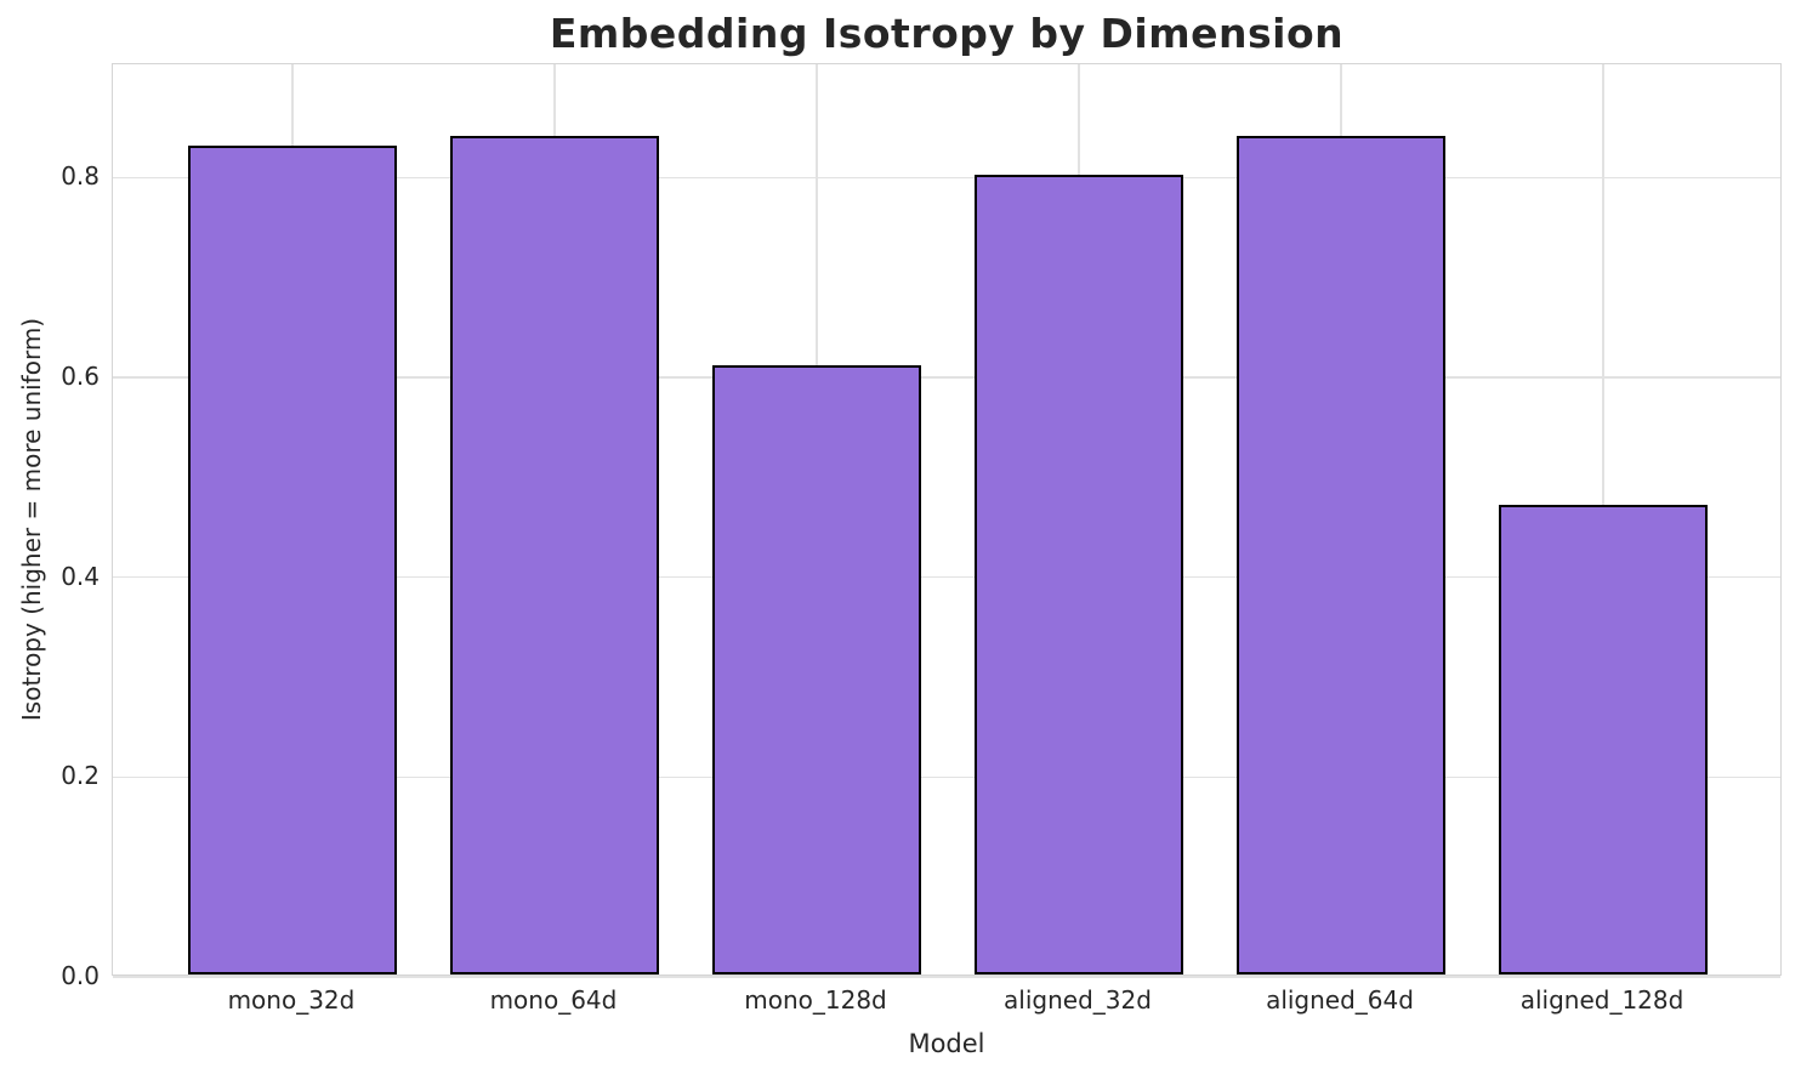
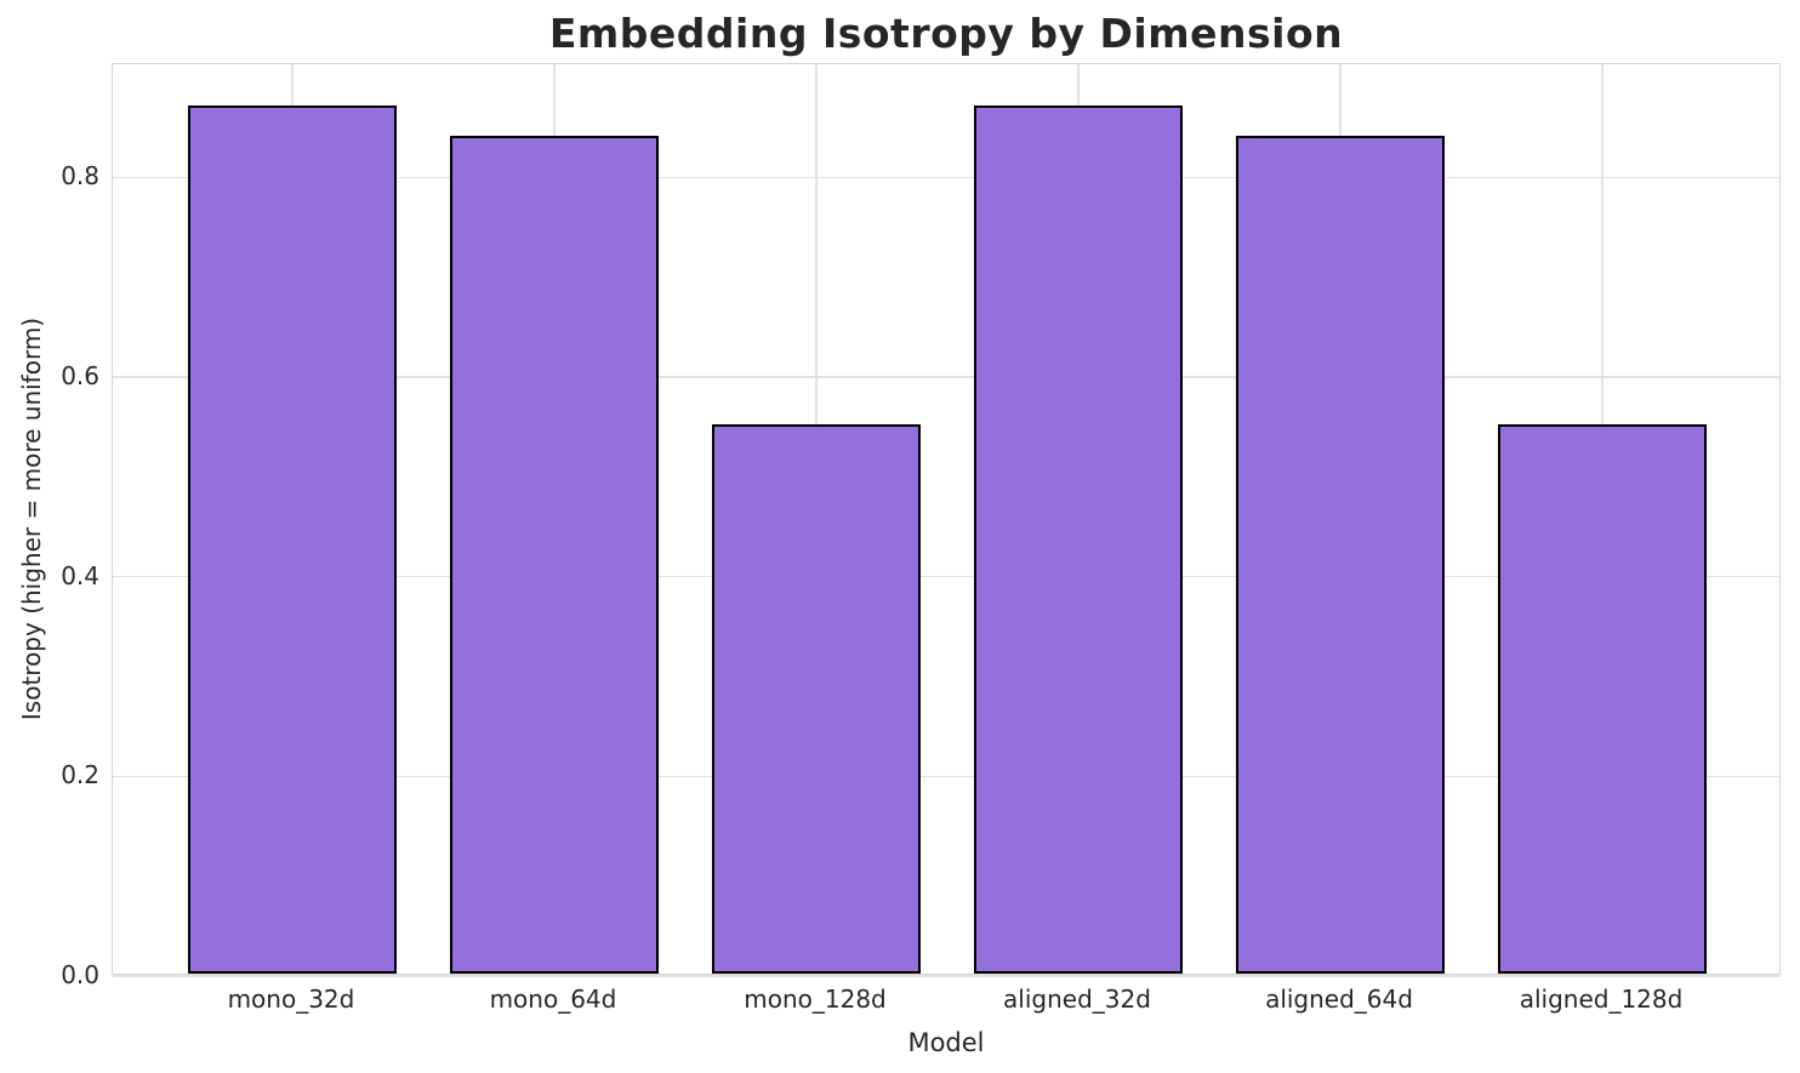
mono_32d: 0.83 -> 0.87
mono_128d: 0.61 -> 0.55
aligned_32d: 0.80 -> 0.87
aligned_128d: 0.47 -> 0.55
